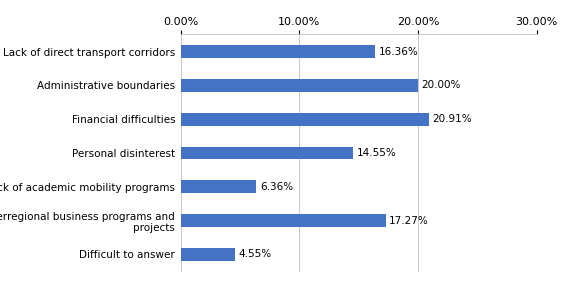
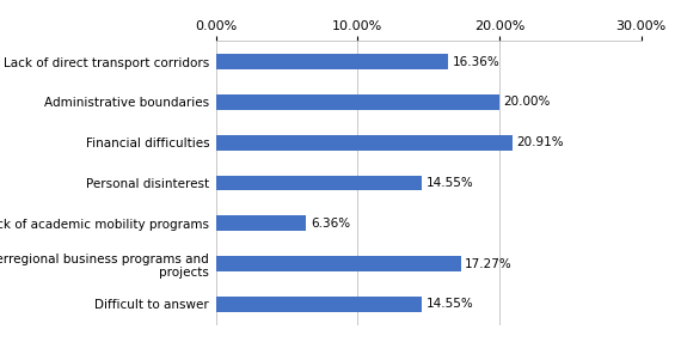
Difficult to answer: 4.55% -> 14.55%
